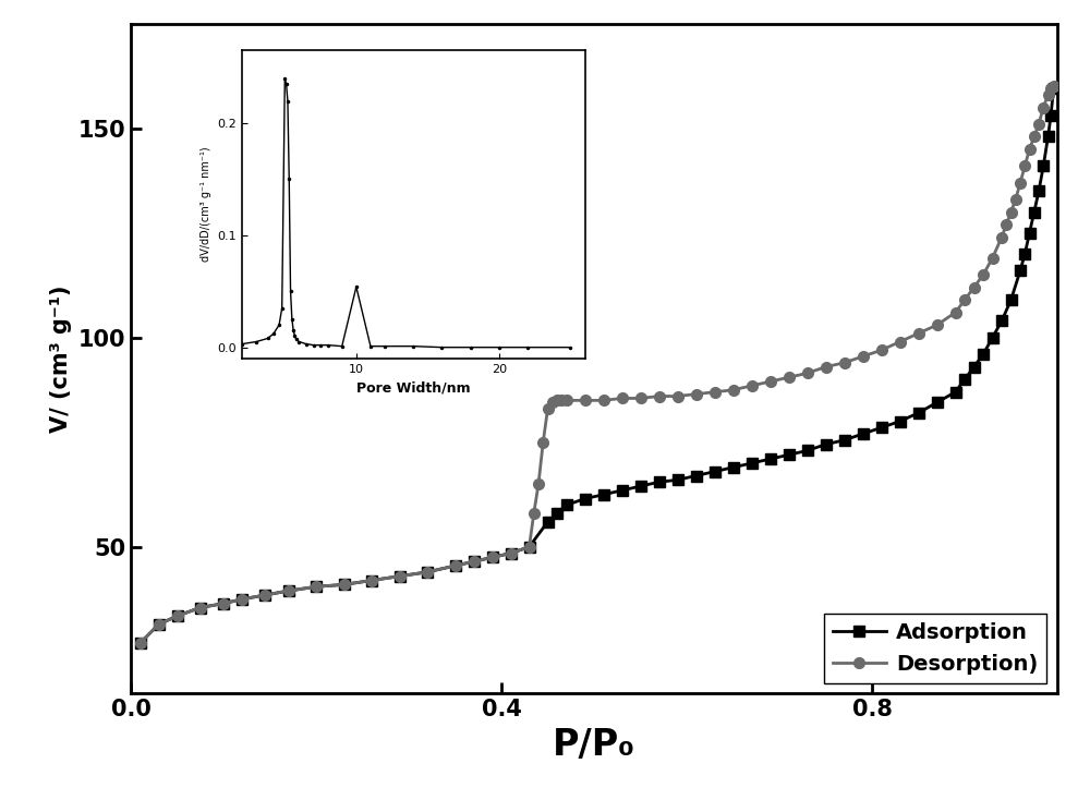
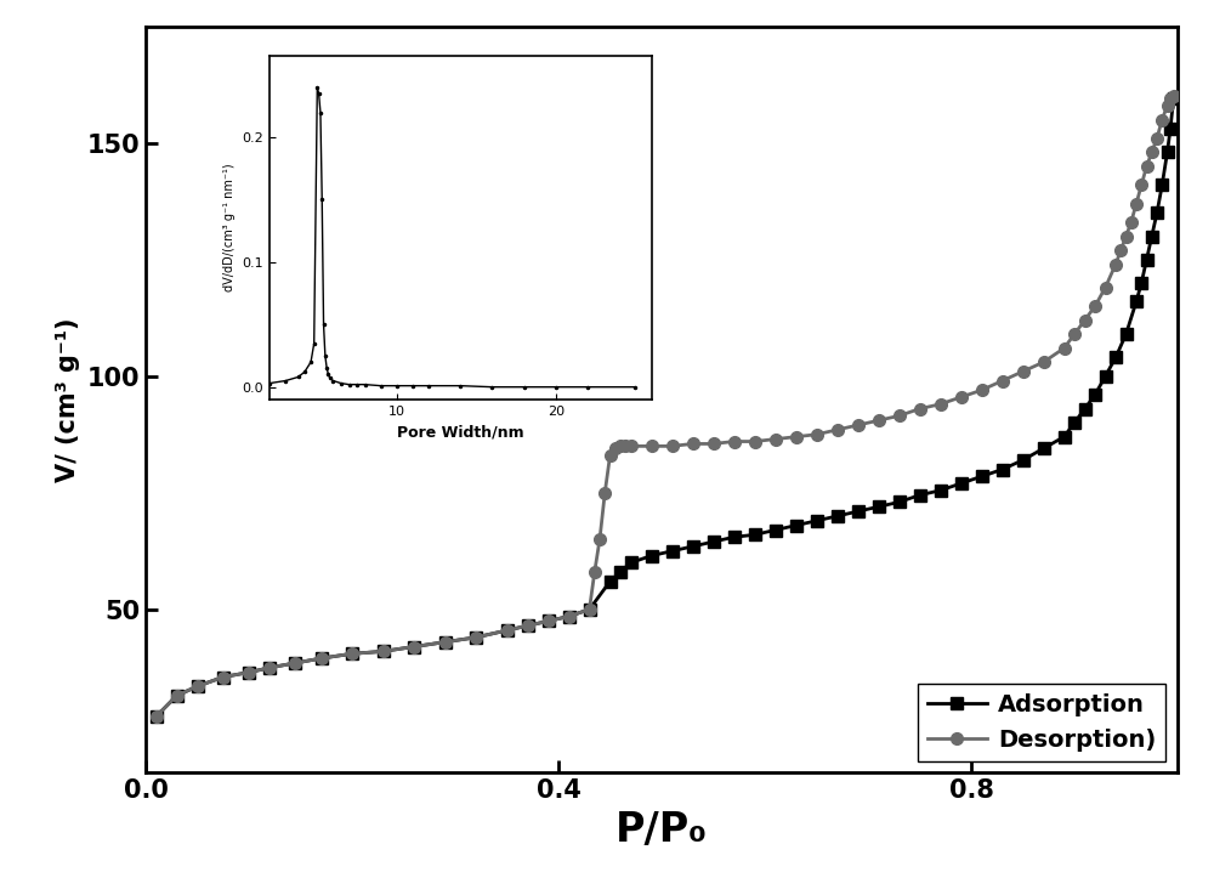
10: 0.054 -> 0.001
